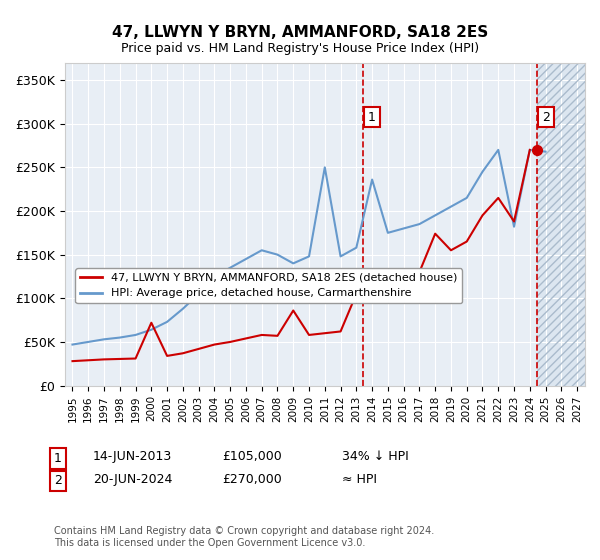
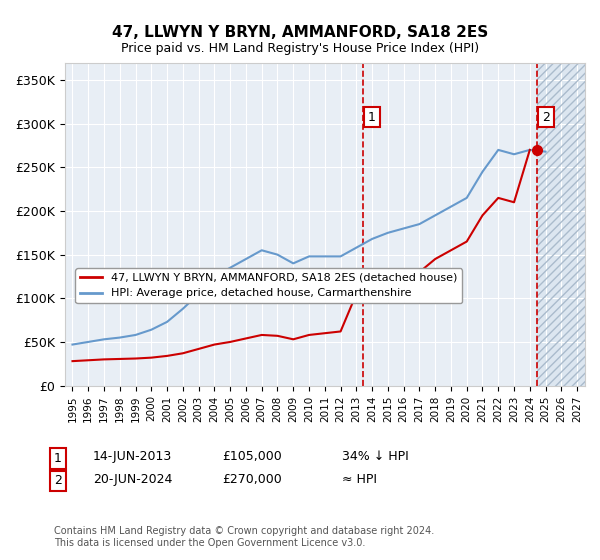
47, LLWYN Y BRYN, AMMANFORD, SA18 2ES (detached house)/2000: £72K -> £32K
47, LLWYN Y BRYN, AMMANFORD, SA18 2ES (detached house)/2009: £86K -> £53K
HPI: Average price, detached house, Carmarthenshire/2011: £250K -> £148K
HPI: Average price, detached house, Carmarthenshire/2014: £236K -> £168K
47, LLWYN Y BRYN, AMMANFORD, SA18 2ES (detached house)/2018: £174K -> £145K
HPI: Average price, detached house, Carmarthenshire/2023: £182K -> £265K
47, LLWYN Y BRYN, AMMANFORD, SA18 2ES (detached house)/2023: £188K -> £210K
